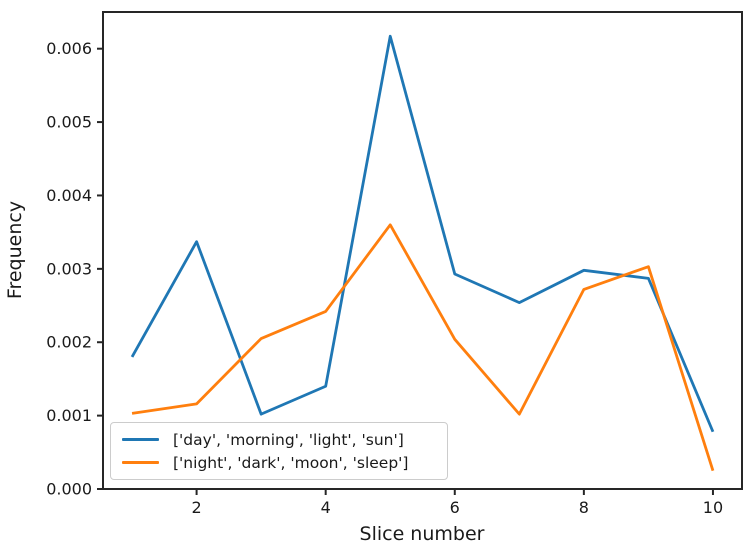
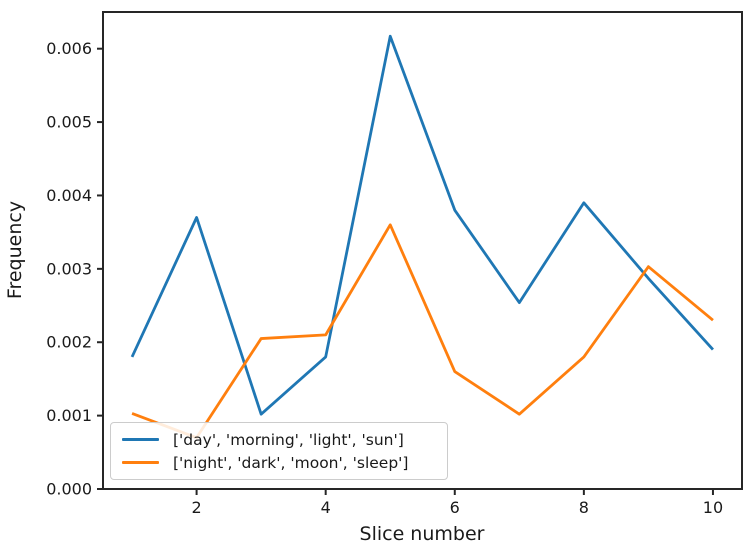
['day', 'morning', 'light', 'sun']/2: 0.0034 -> 0.0037
['night', 'dark', 'moon', 'sleep']/2: 0.0012 -> 0.0007
['day', 'morning', 'light', 'sun']/4: 0.0014 -> 0.0018
['night', 'dark', 'moon', 'sleep']/4: 0.0024 -> 0.0021
['day', 'morning', 'light', 'sun']/6: 0.0029 -> 0.0038
['night', 'dark', 'moon', 'sleep']/6: 0.0020 -> 0.0016
['day', 'morning', 'light', 'sun']/8: 0.0030 -> 0.0039
['night', 'dark', 'moon', 'sleep']/8: 0.0027 -> 0.0018
['day', 'morning', 'light', 'sun']/10: 0.0008 -> 0.0019
['night', 'dark', 'moon', 'sleep']/10: 0.0003 -> 0.0023
